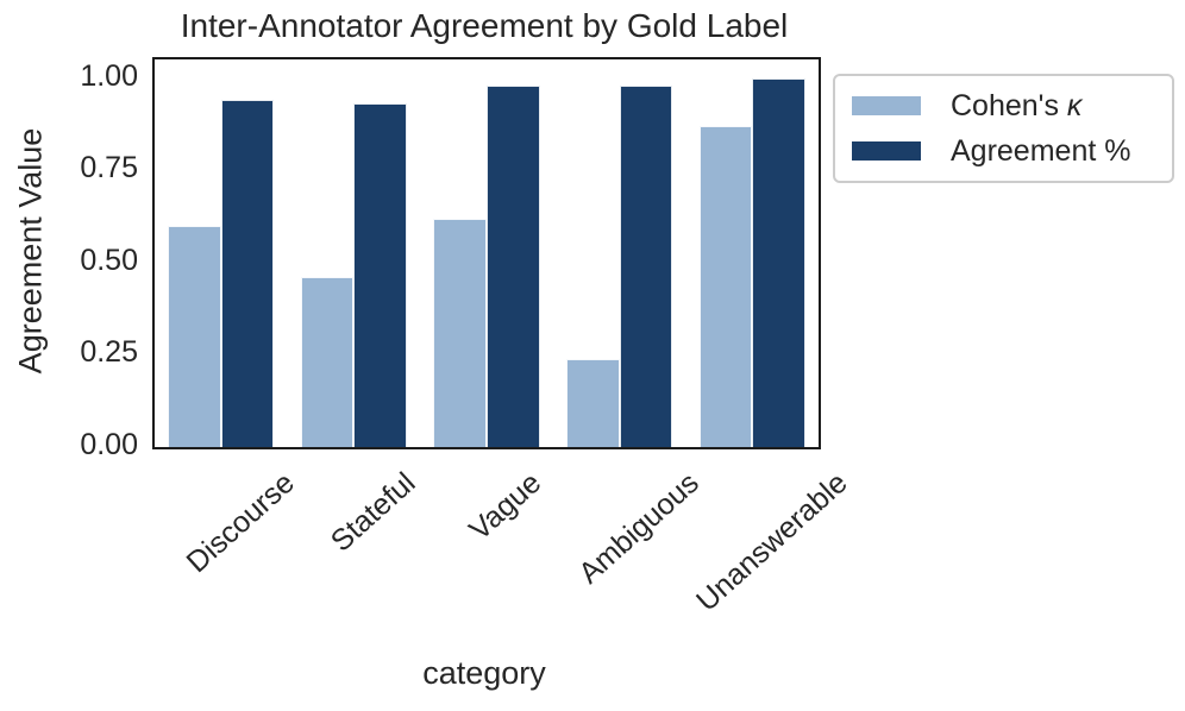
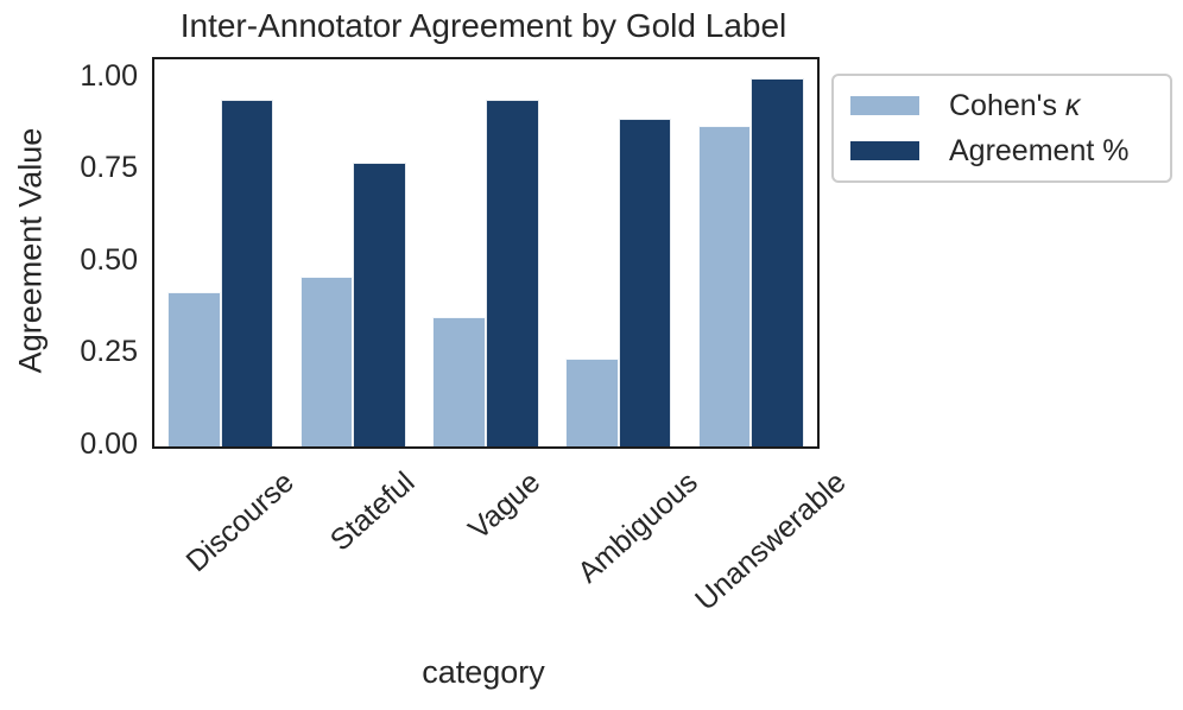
Cohen's κ/Discourse: 0.60 -> 0.42
Agreement %/Stateful: 0.93 -> 0.77
Cohen's κ/Vague: 0.62 -> 0.35
Agreement %/Vague: 0.98 -> 0.94
Agreement %/Ambiguous: 0.98 -> 0.89
